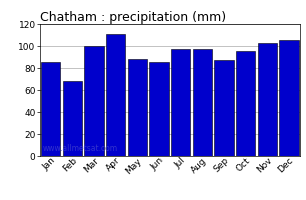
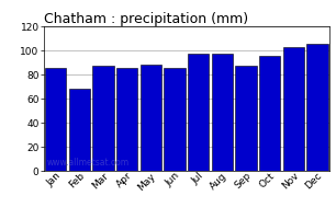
Mar: 100 -> 87
Apr: 111 -> 85
